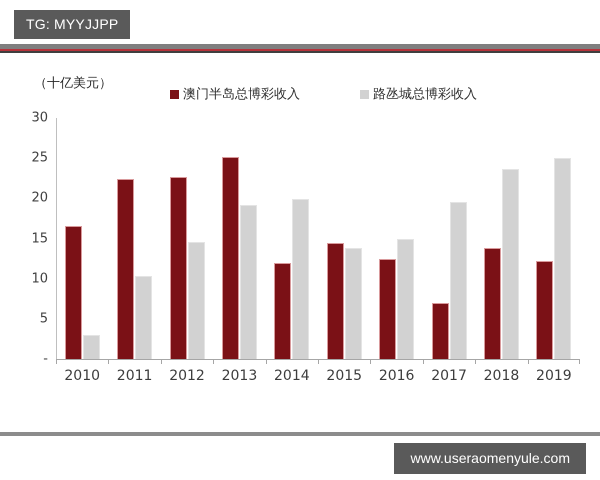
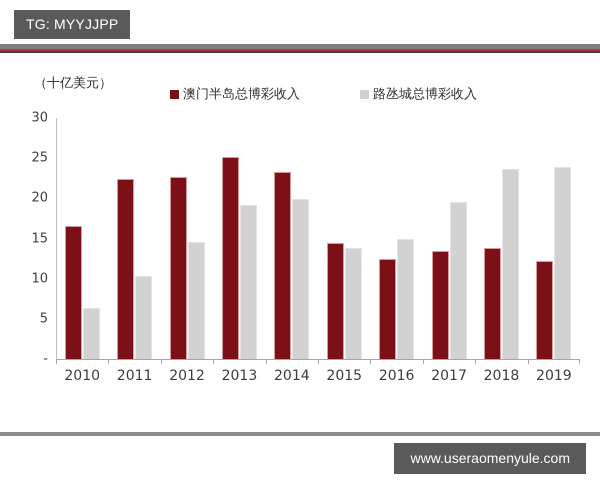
路氹城总博彩收入/2010: 3 -> 6
澳门半岛总博彩收入/2014: 12 -> 23
澳门半岛总博彩收入/2017: 7 -> 13
路氹城总博彩收入/2019: 25 -> 24
